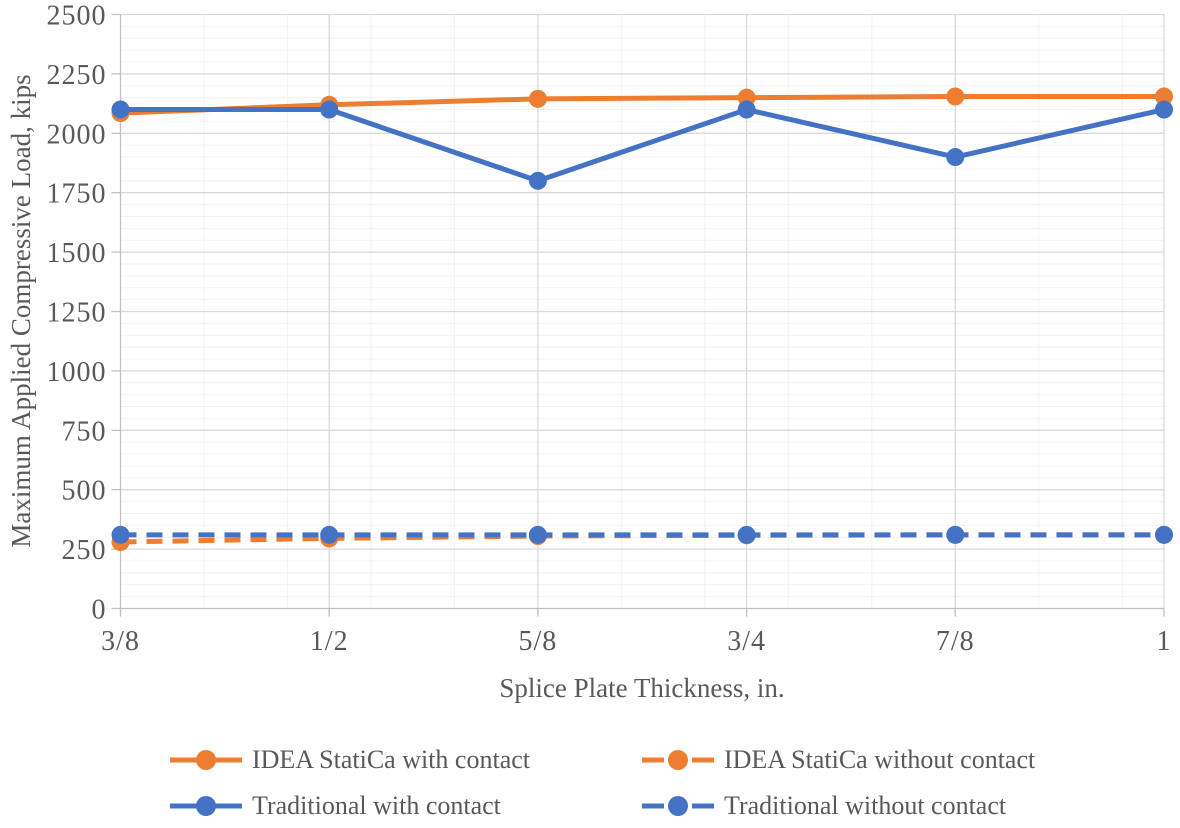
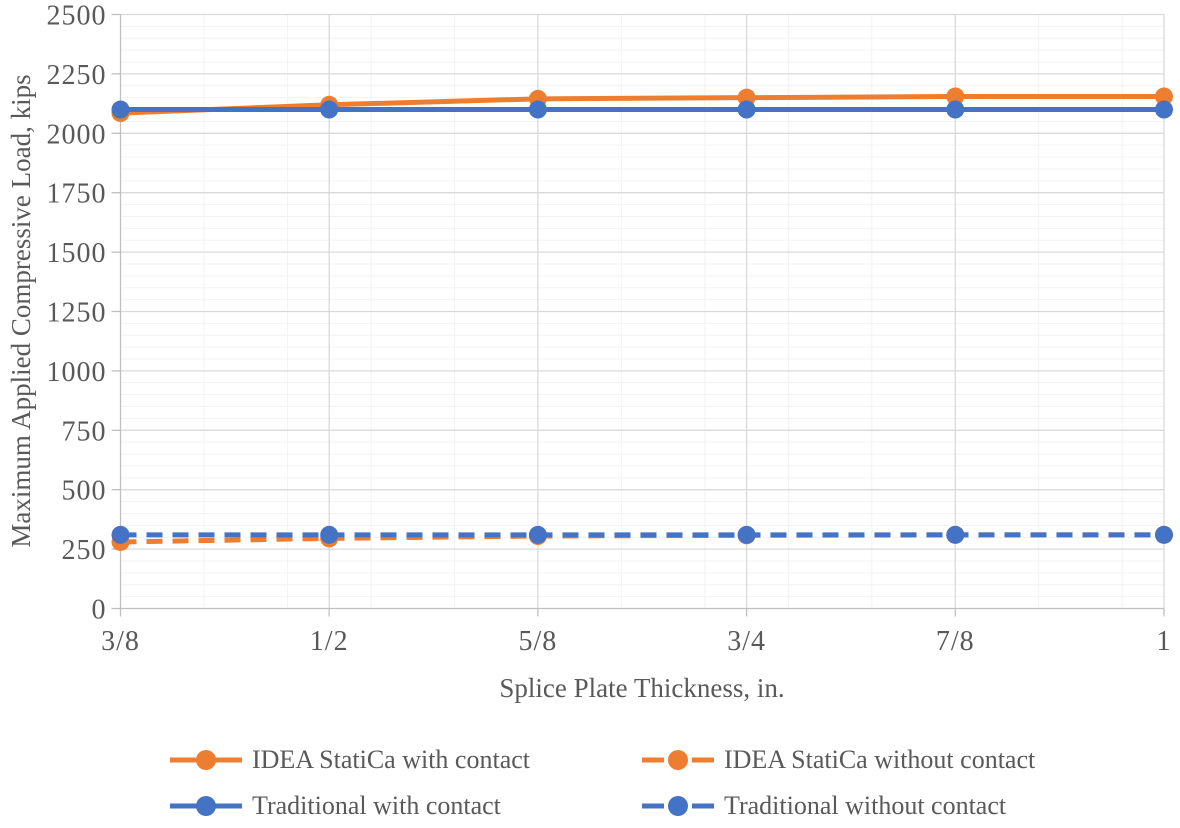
Traditional with contact/5/8: 1800 -> 2100
Traditional with contact/7/8: 1900 -> 2100
